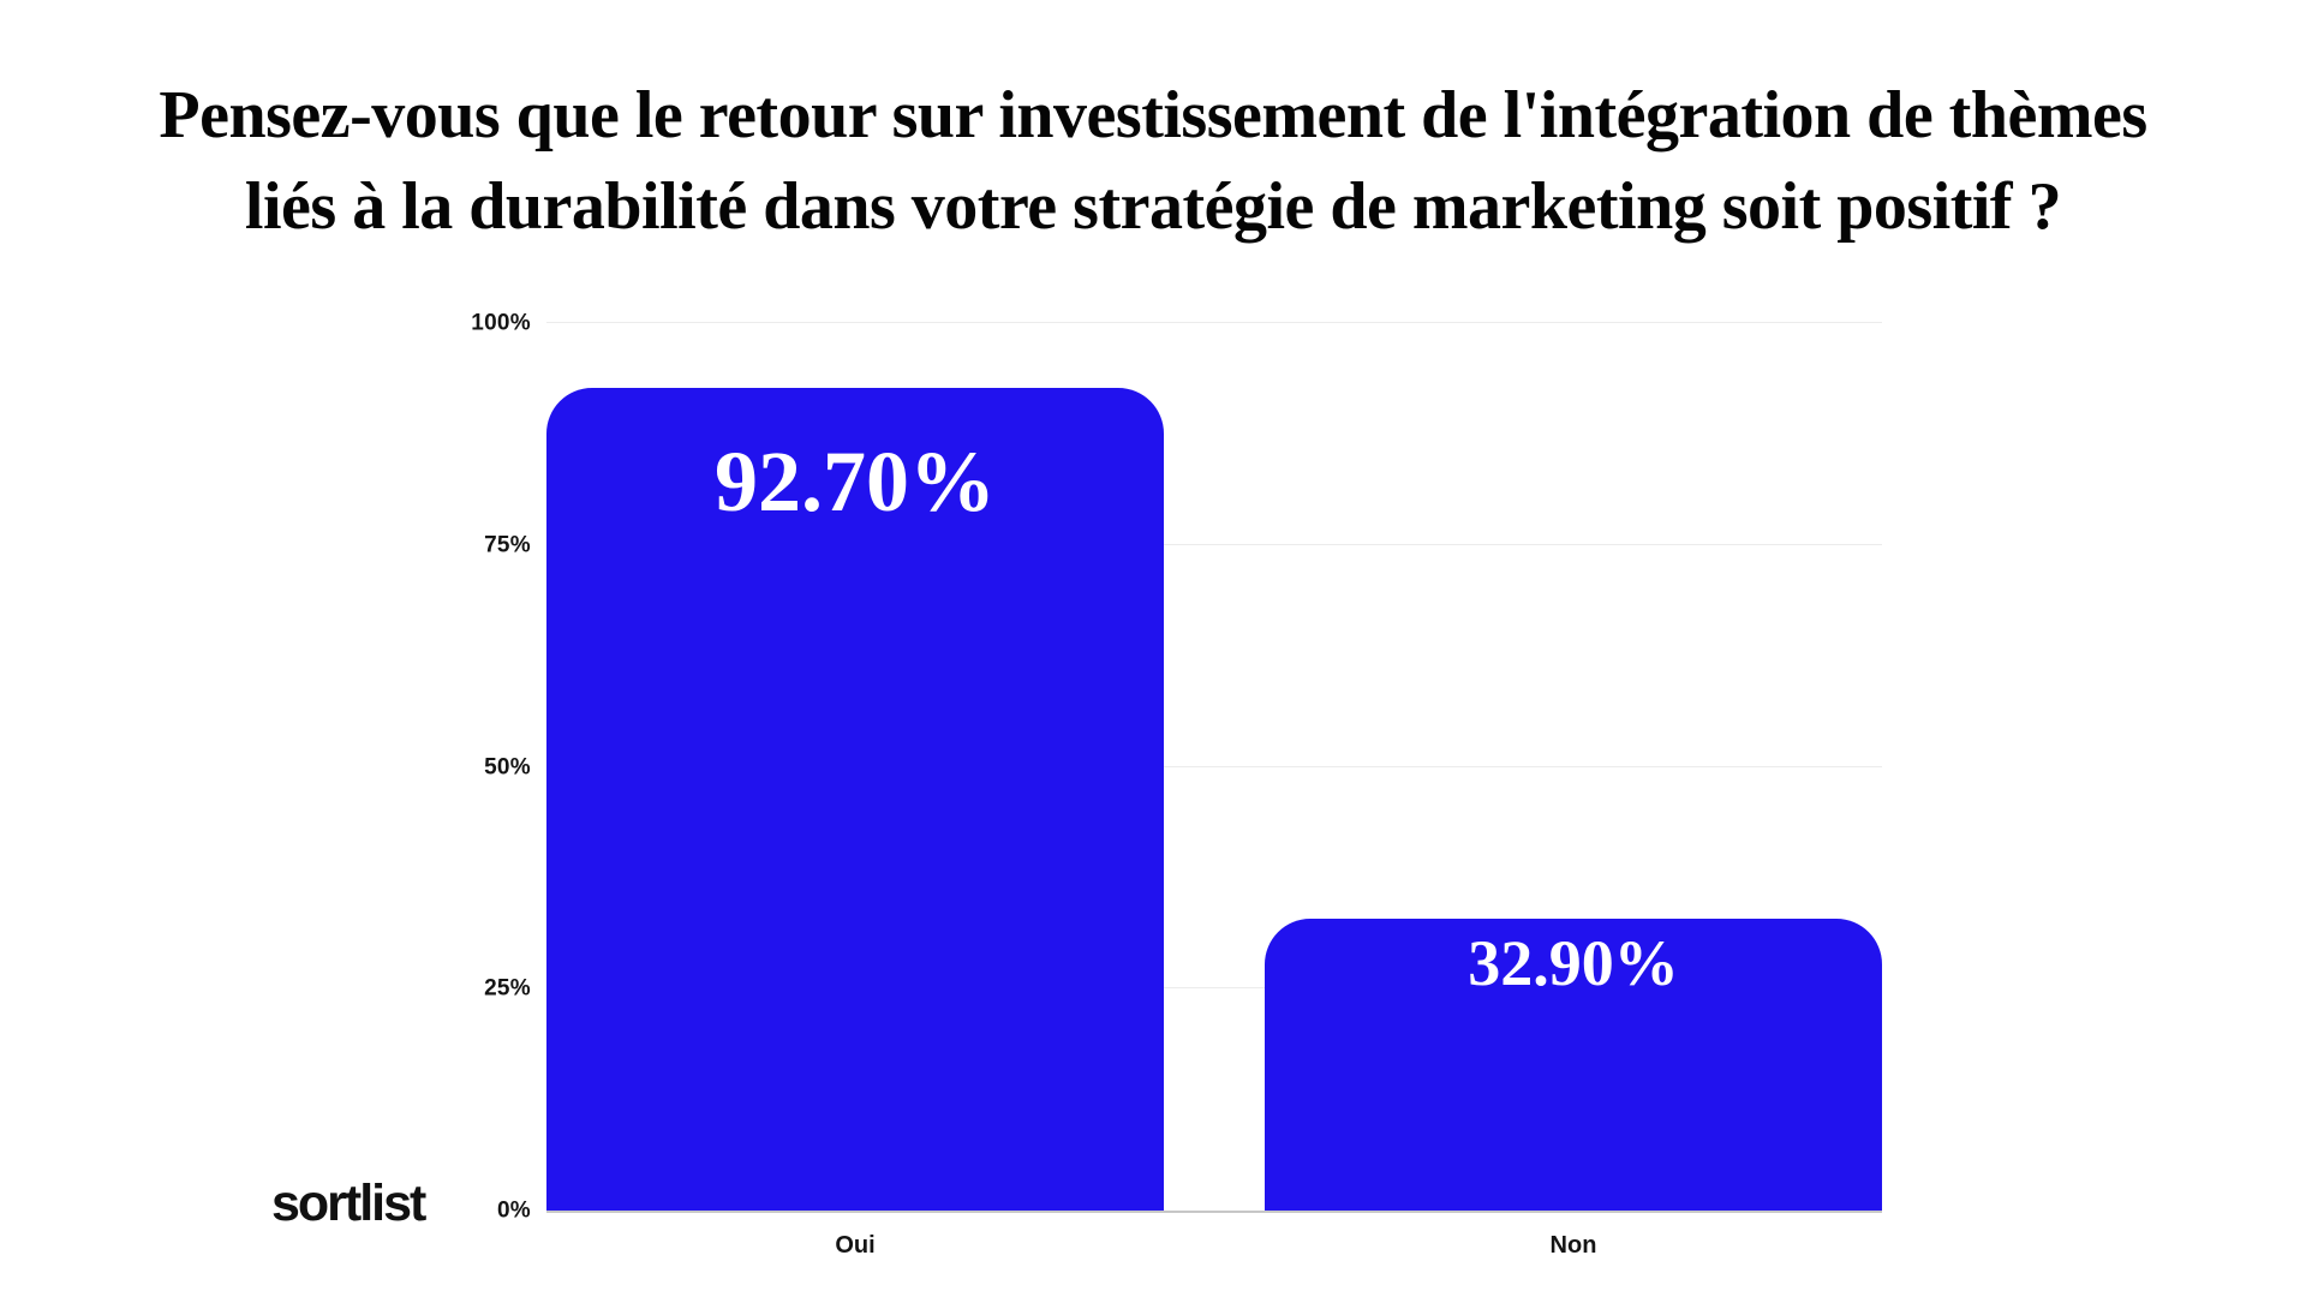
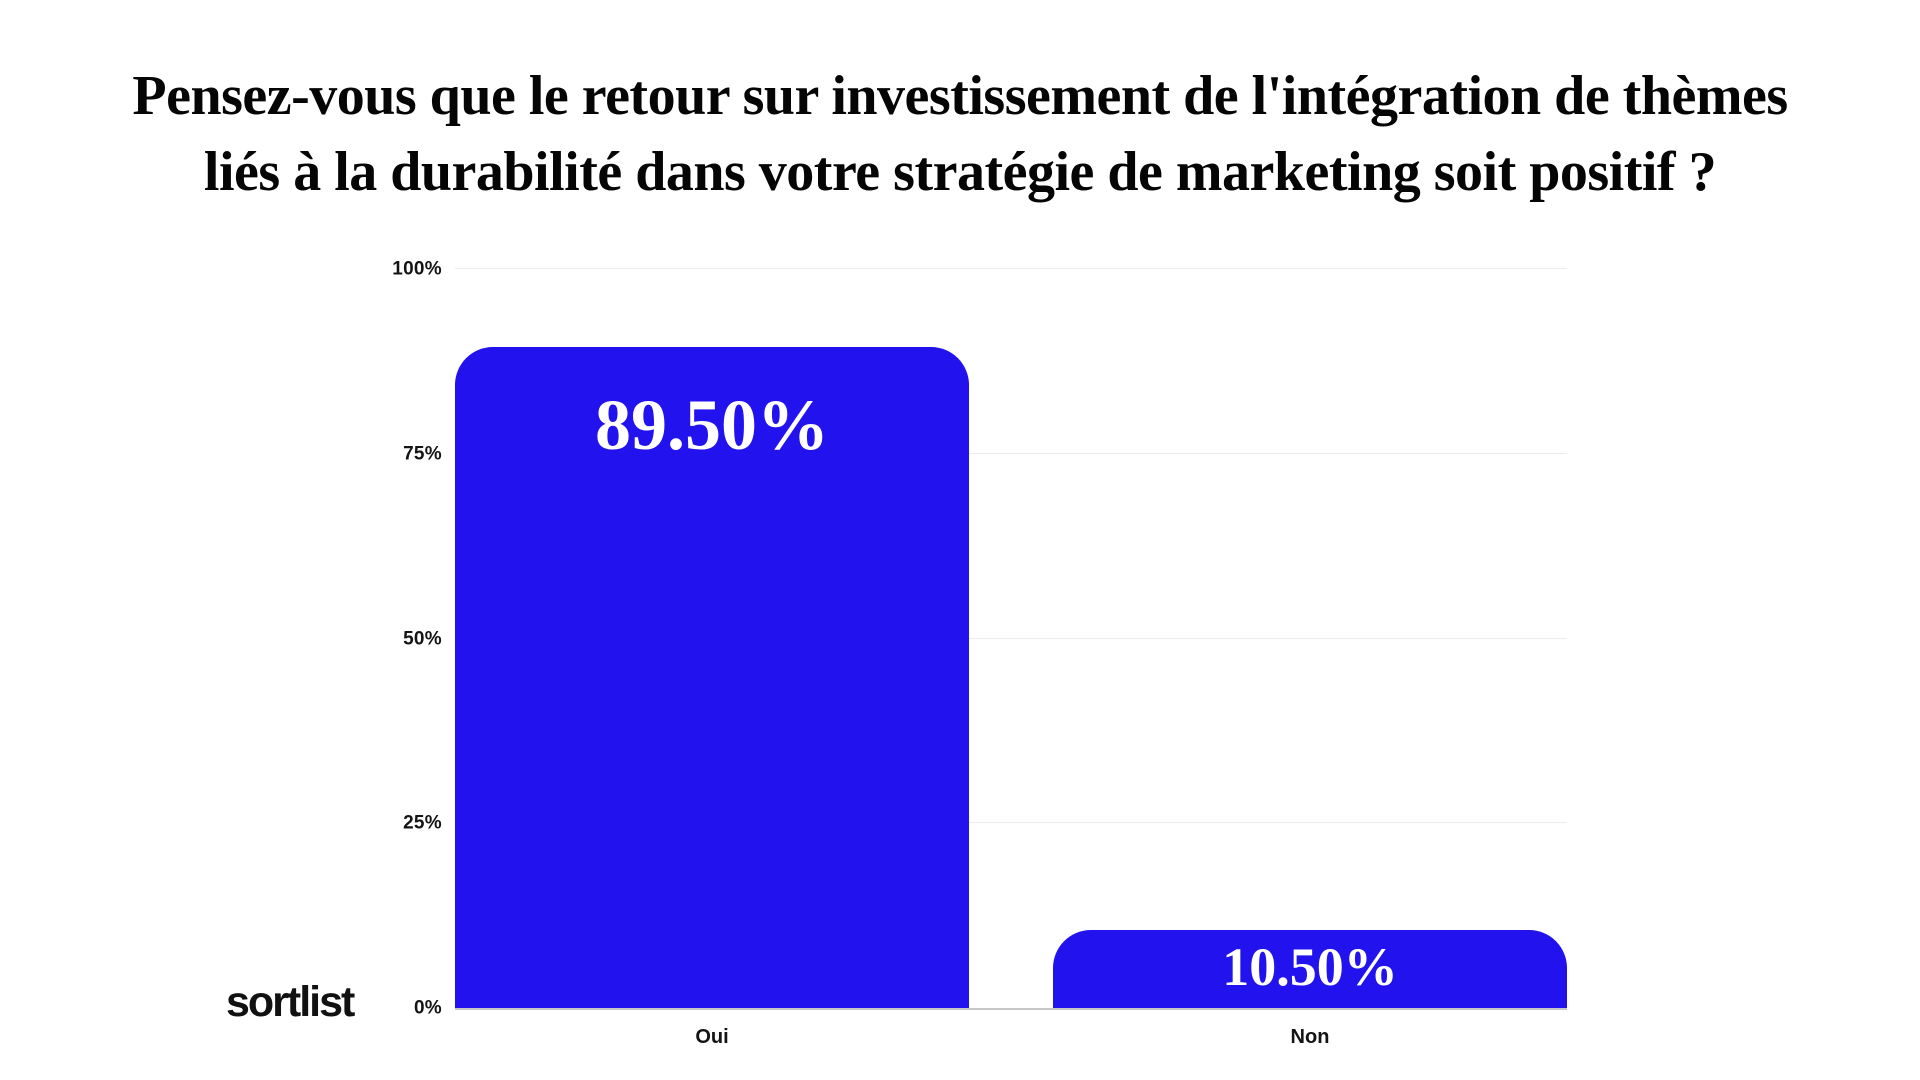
Oui: 92.70% -> 89.50%
Non: 32.90% -> 10.50%
